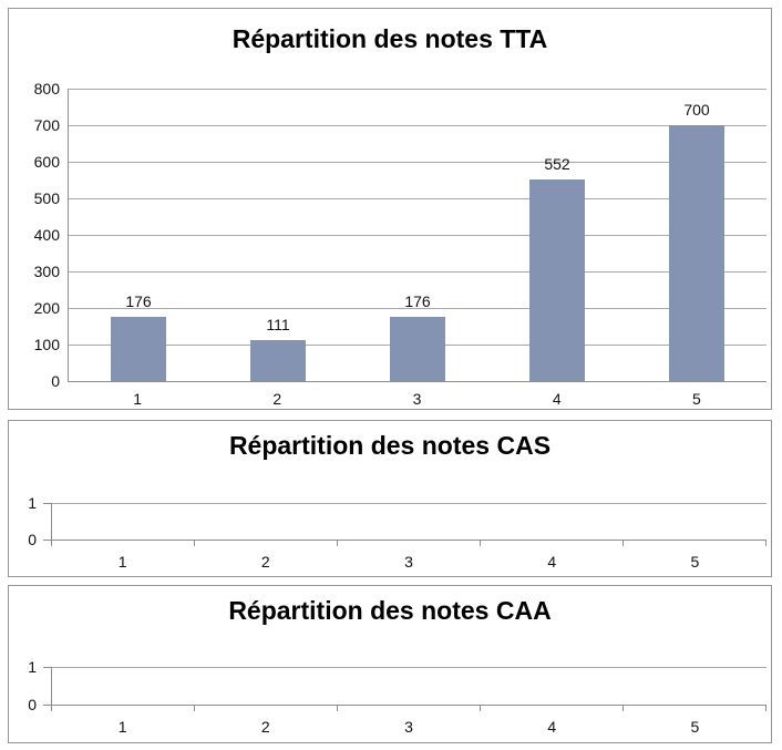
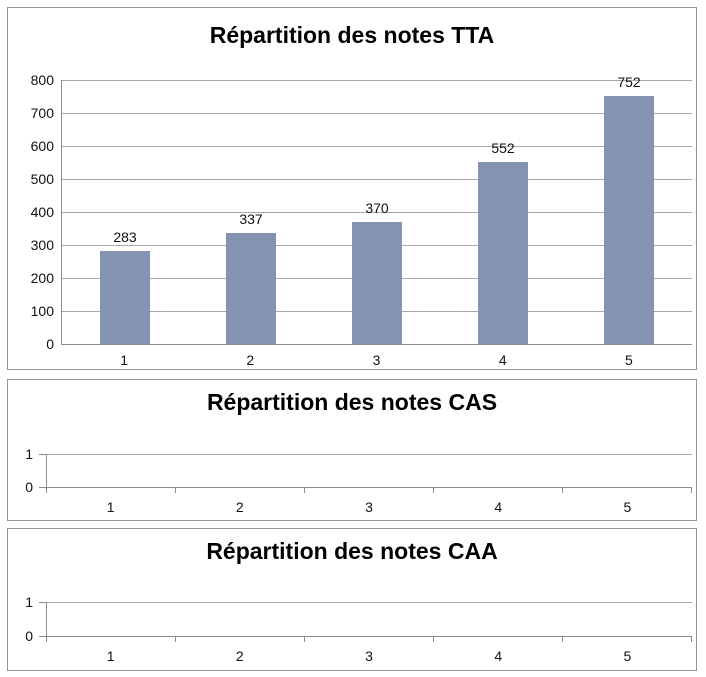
Répartition des notes TTA/1: 176 -> 283
Répartition des notes TTA/2: 111 -> 337
Répartition des notes TTA/3: 176 -> 370
Répartition des notes TTA/5: 700 -> 752
